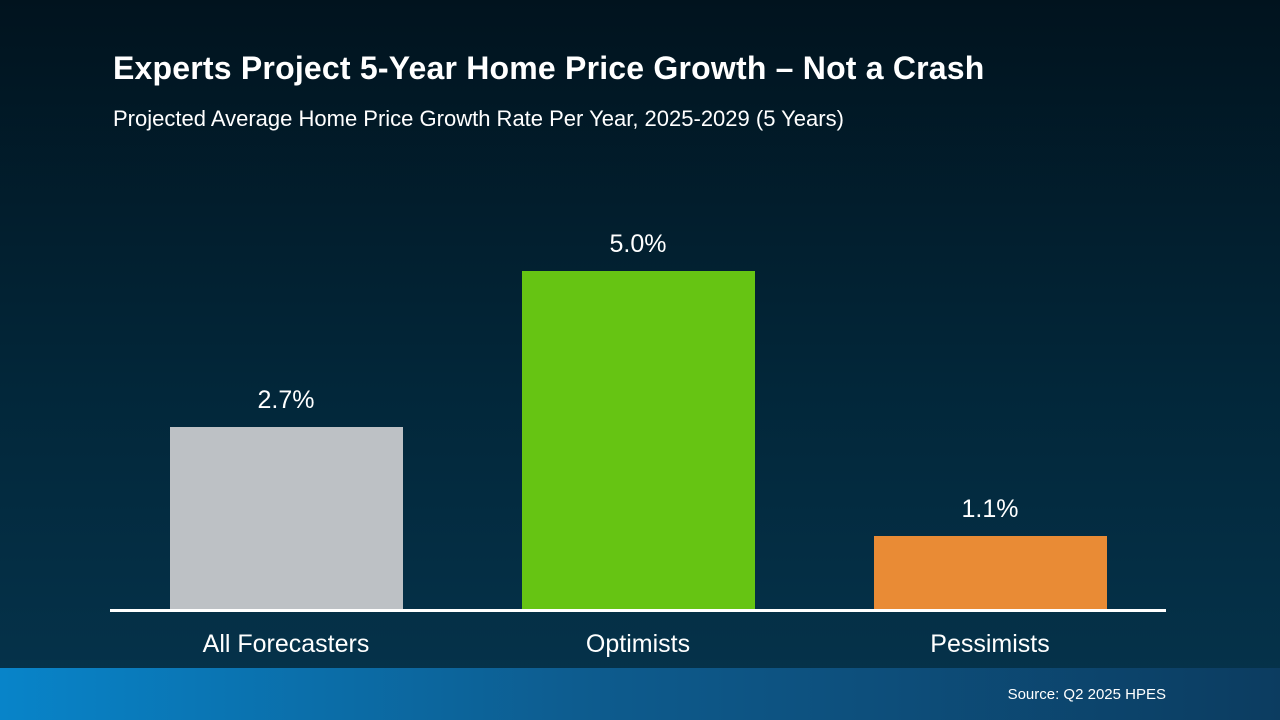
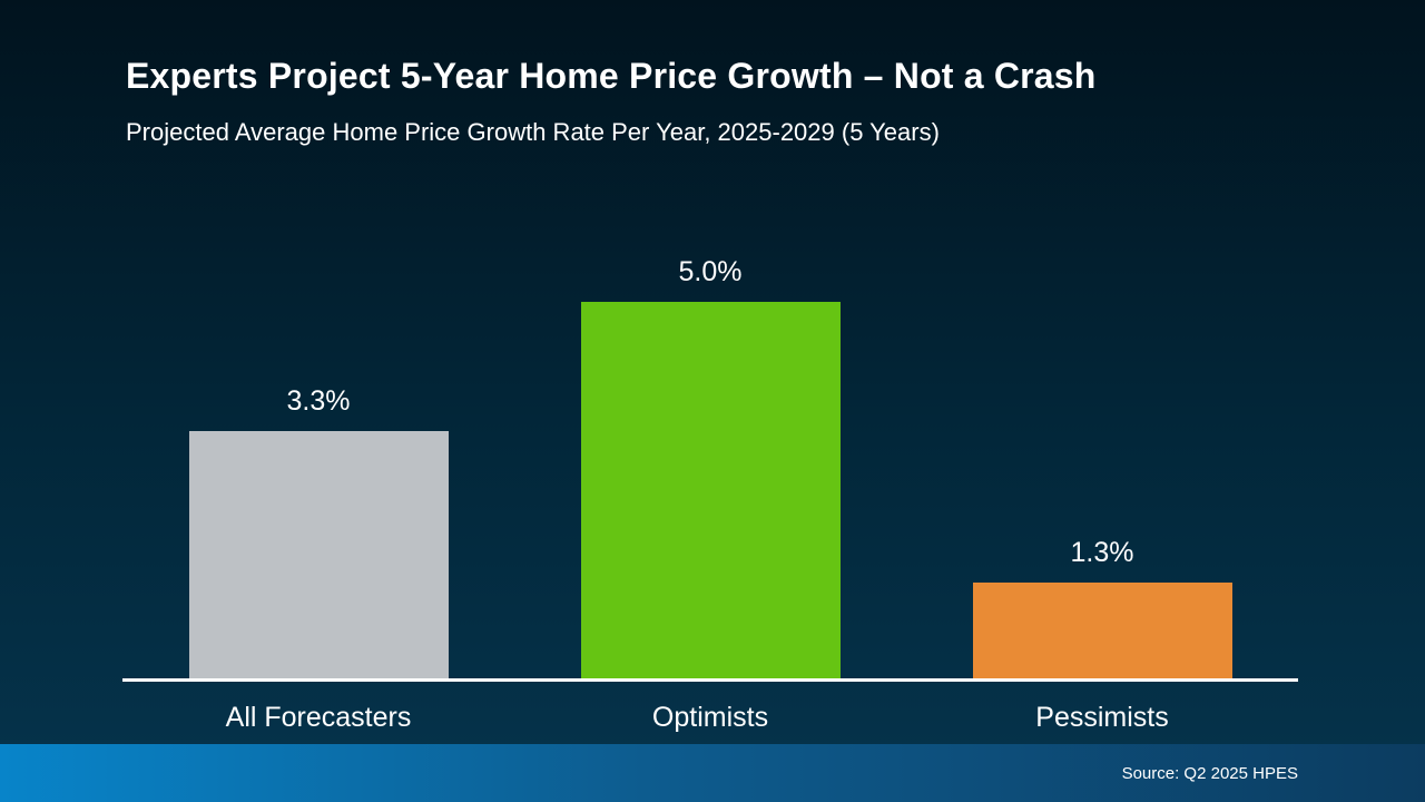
All Forecasters: 2.7% -> 3.3%
Pessimists: 1.1% -> 1.3%
